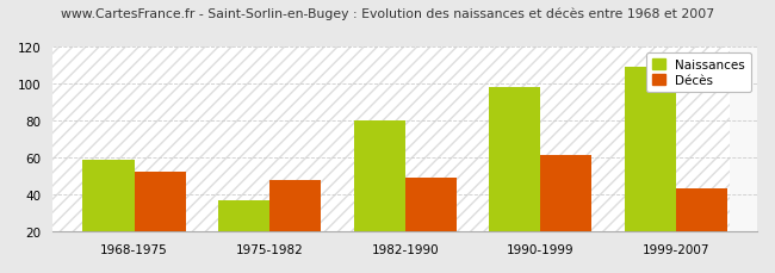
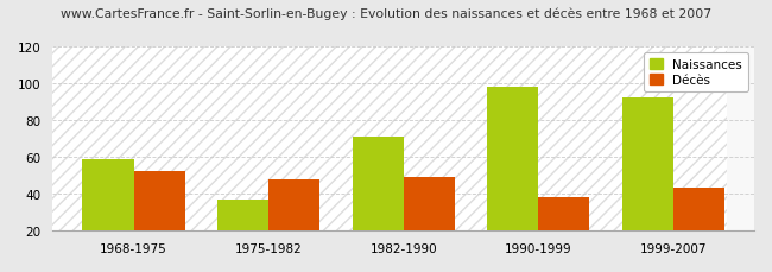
Naissances/1982-1990: 80 -> 71
Décès/1990-1999: 61 -> 38
Naissances/1999-2007: 109 -> 92
